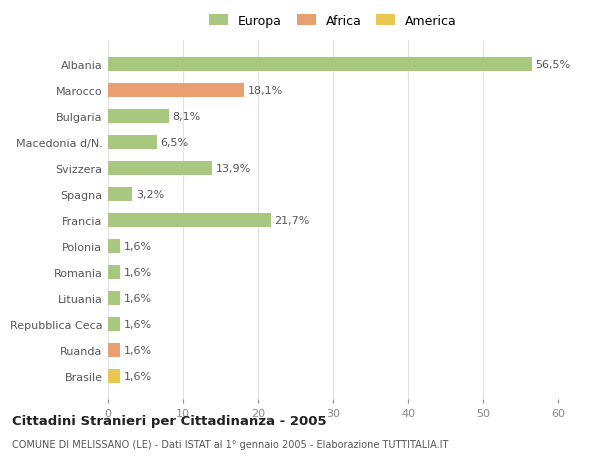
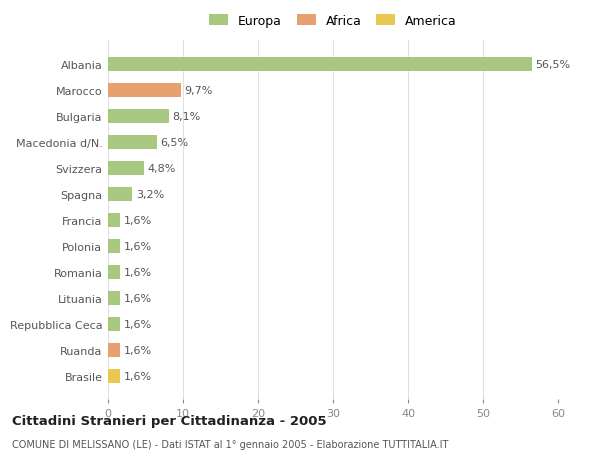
Marocco: 18,1% -> 9,7%
Svizzera: 13,9% -> 4,8%
Francia: 21,7% -> 1,6%
